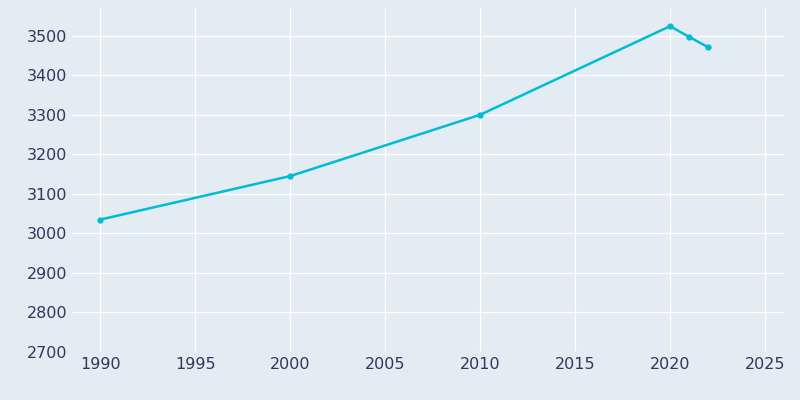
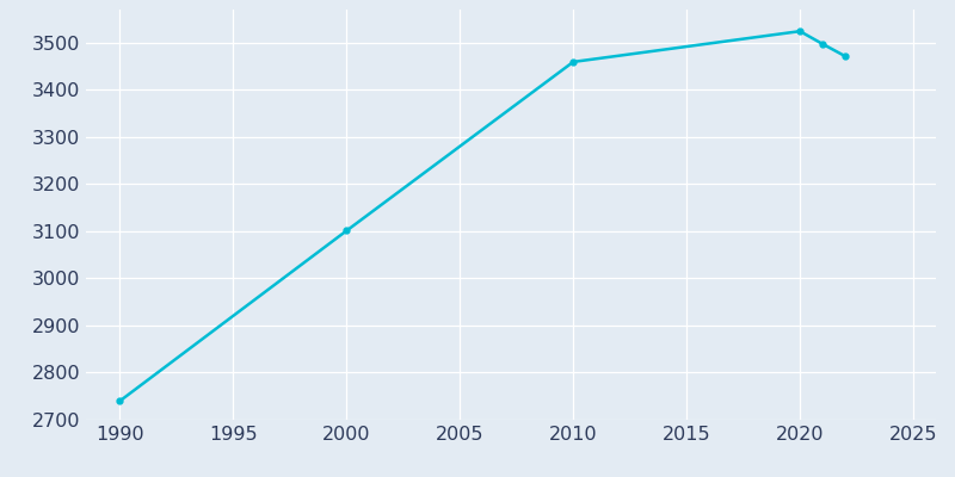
1990: 3035 -> 2740
2000: 3145 -> 3101
2010: 3300 -> 3459
